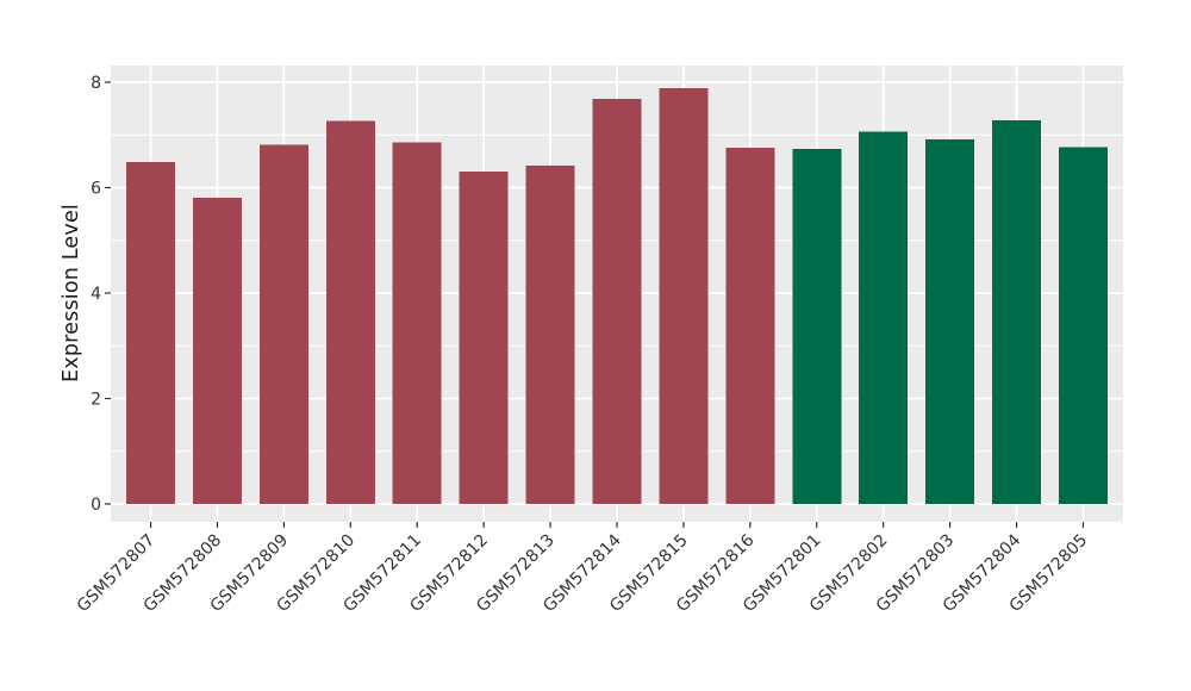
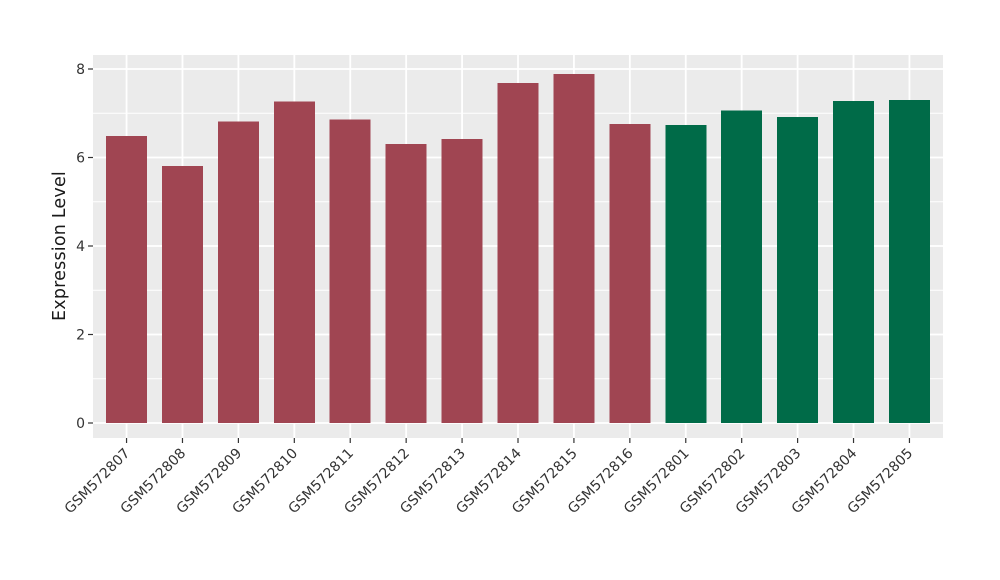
GSM572805: 6.8 -> 7.3
